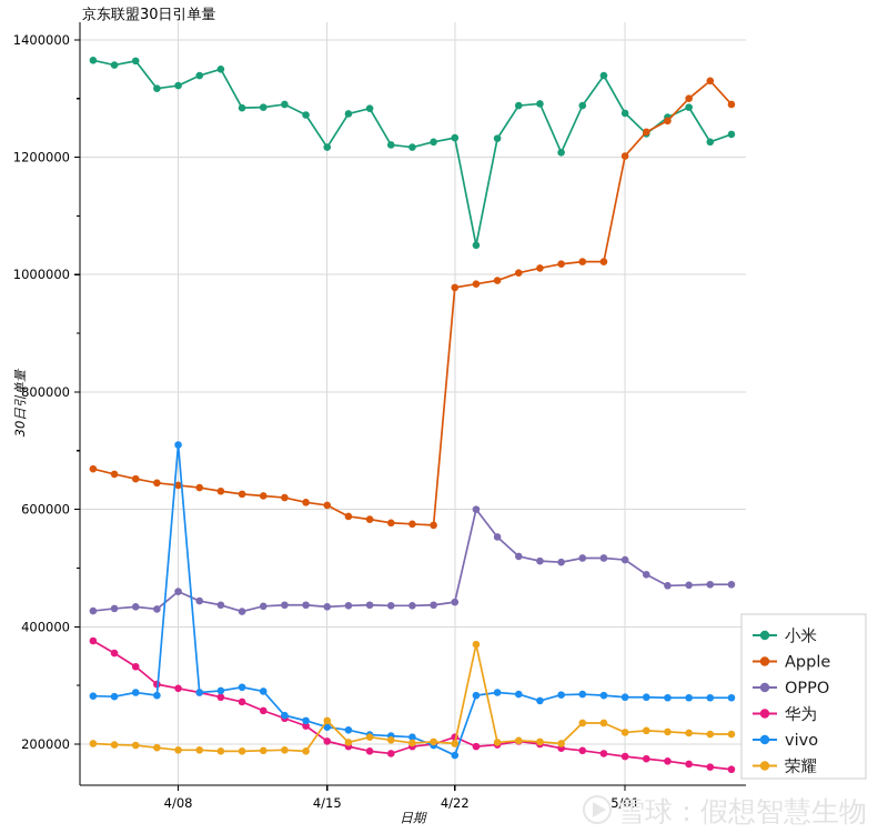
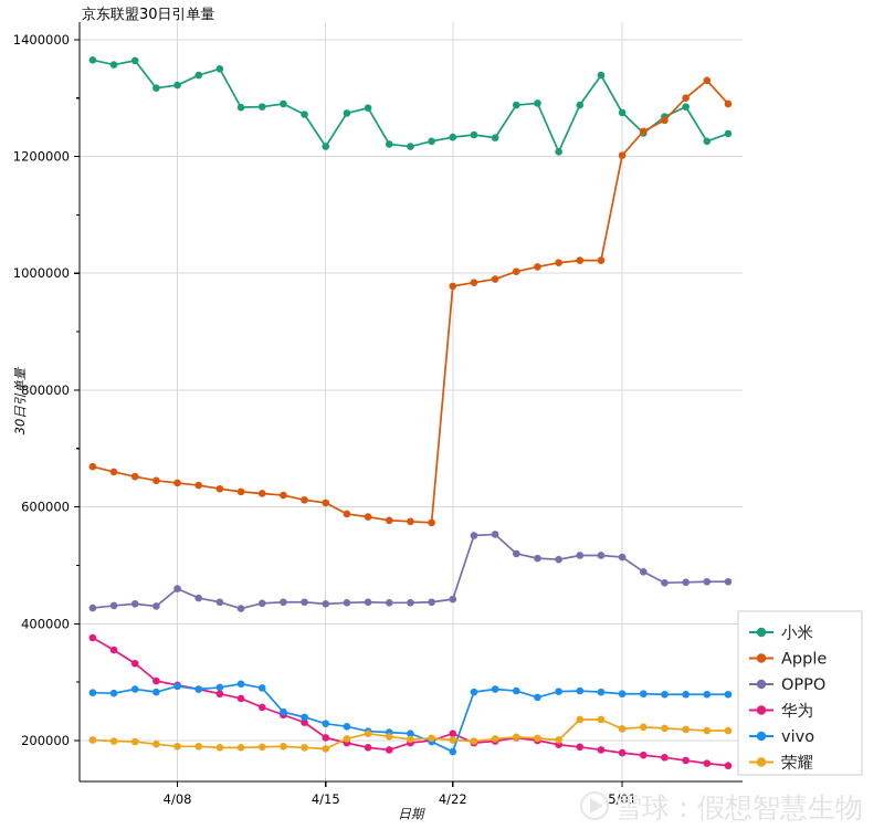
vivo/4/08: 710000 -> 290000
荣耀/4/15: 240000 -> 190000
小米/4/22: 1050000 -> 1240000
OPPO/4/22: 600000 -> 550000
荣耀/4/22: 370000 -> 200000
